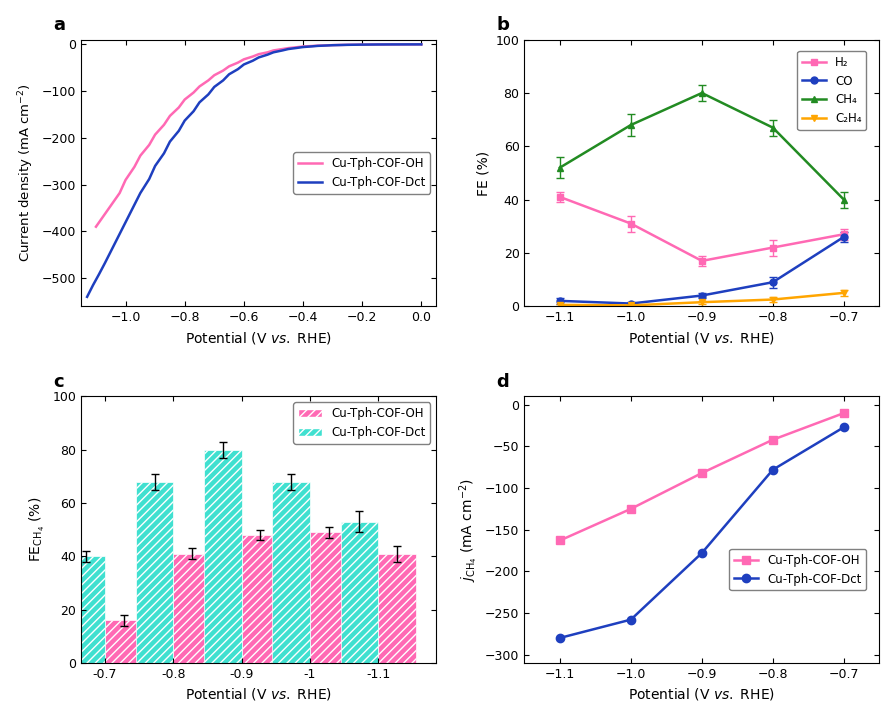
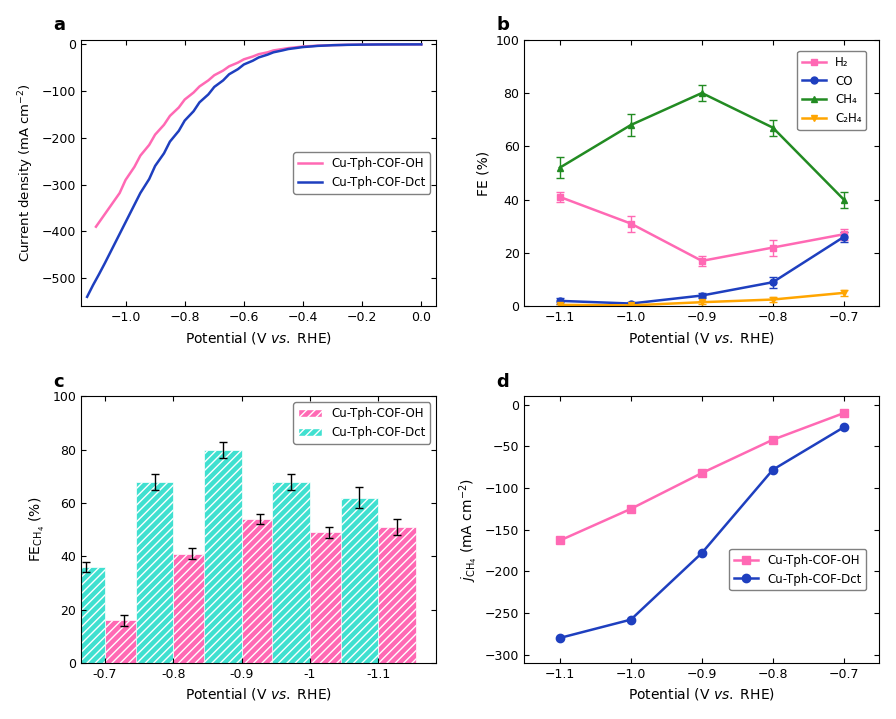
Cu-Tph-COF-Dct/-0.7: 40 -> 36
Cu-Tph-COF-OH/-0.9: 48 -> 54
Cu-Tph-COF-Dct/-1.1: 53 -> 62
Cu-Tph-COF-OH/-1.1: 41 -> 51
